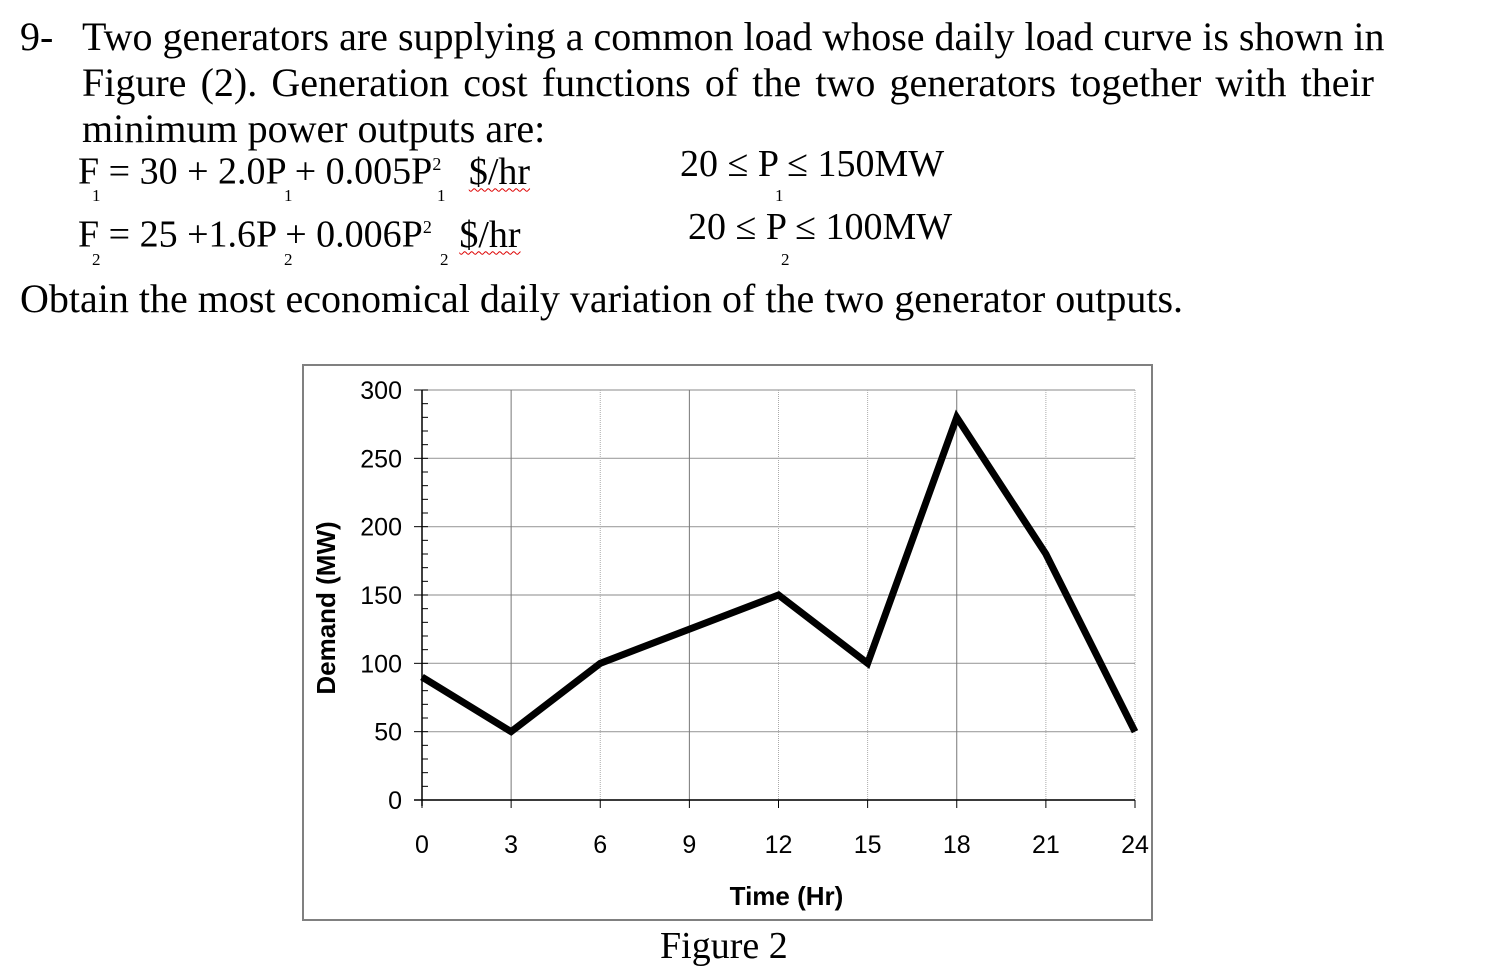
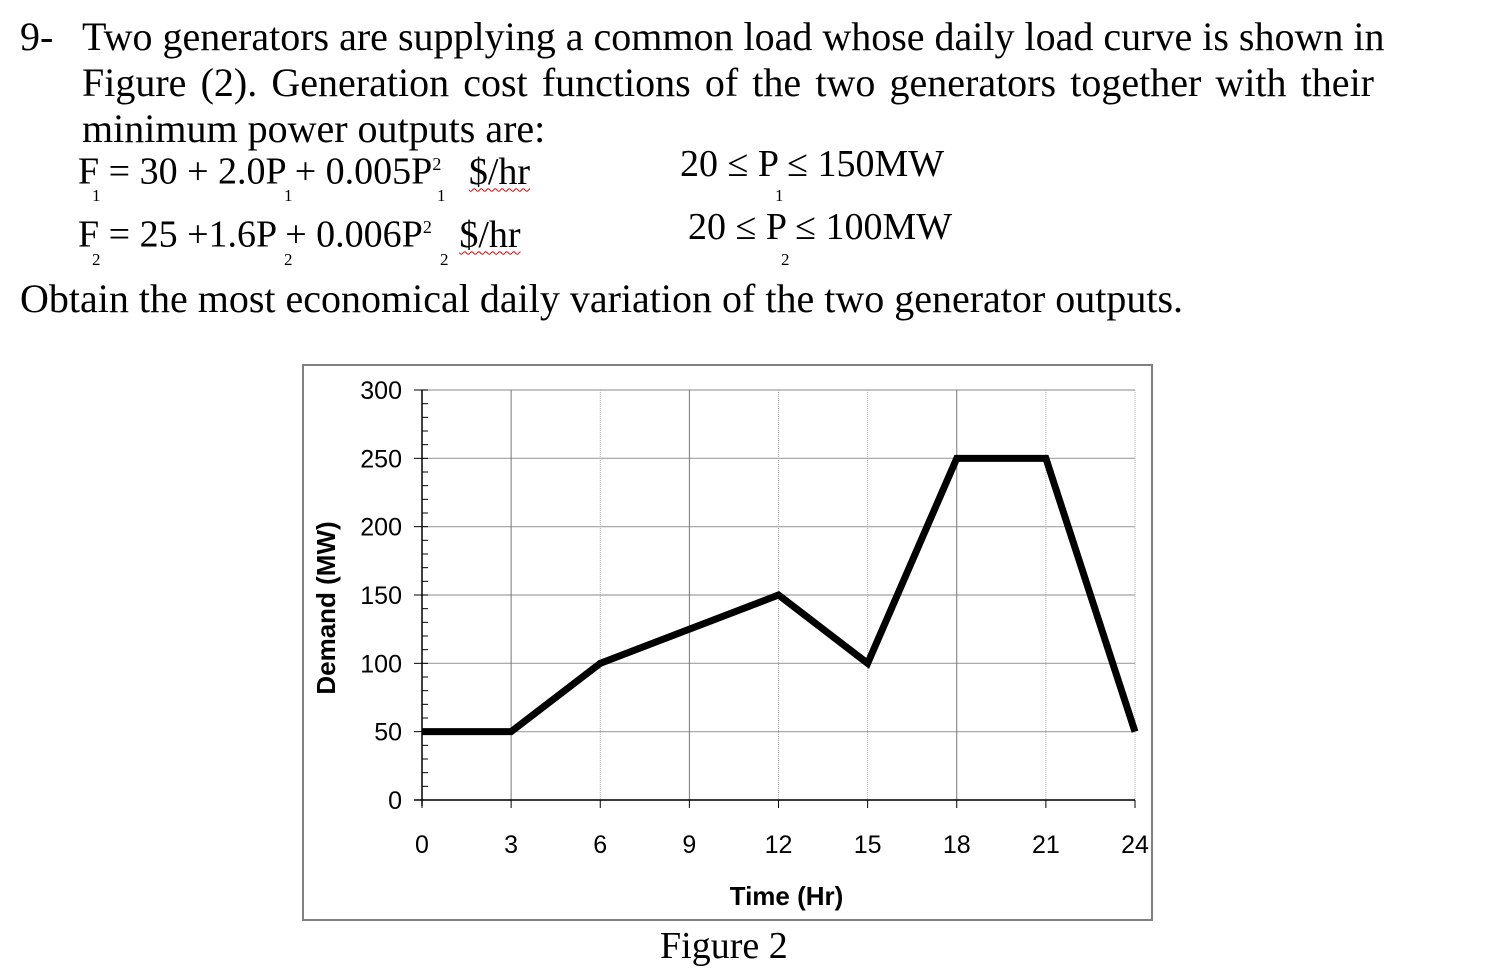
0: 90 -> 50
18: 280 -> 250
21: 180 -> 250
